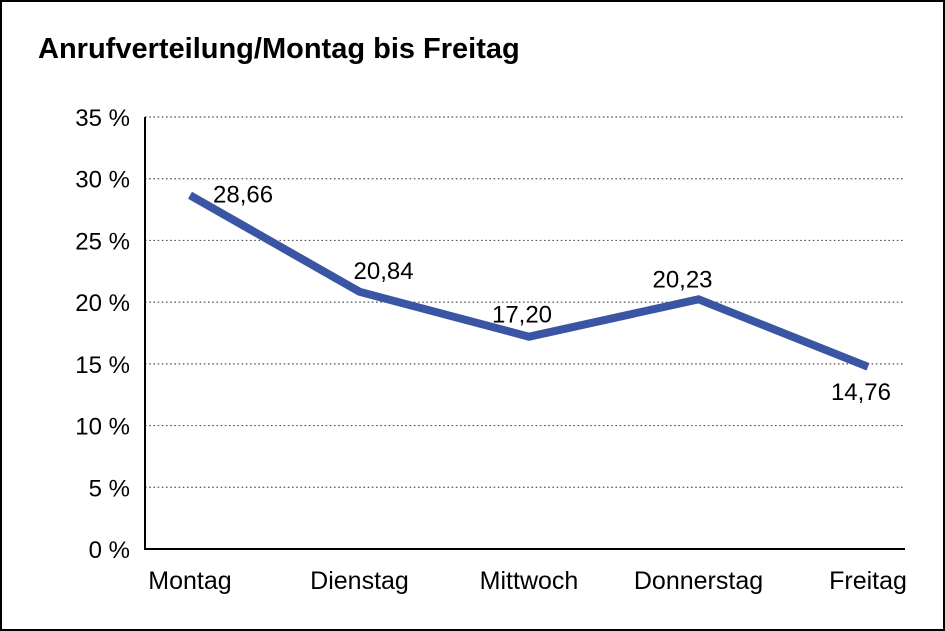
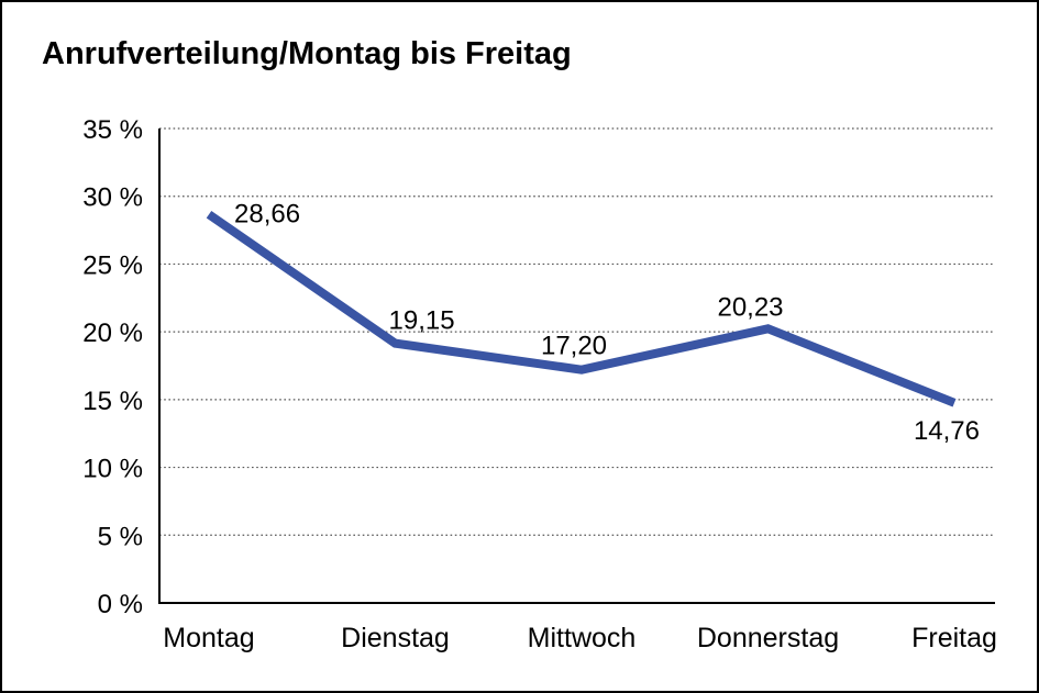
Dienstag: 20,84 -> 19,15
